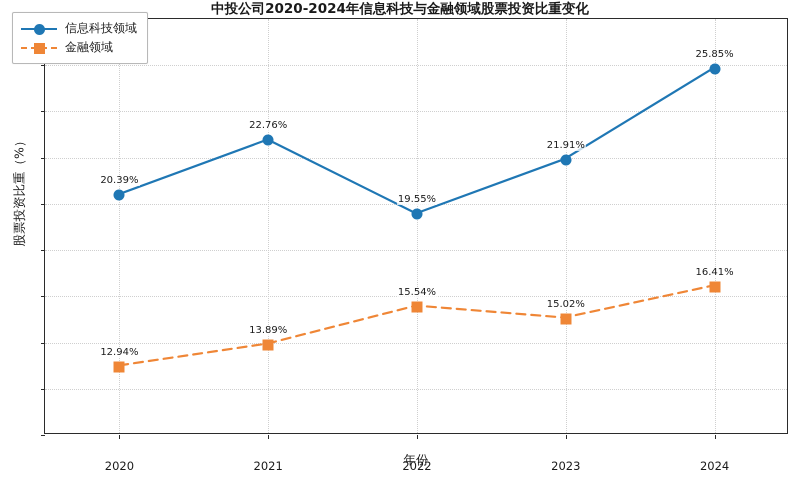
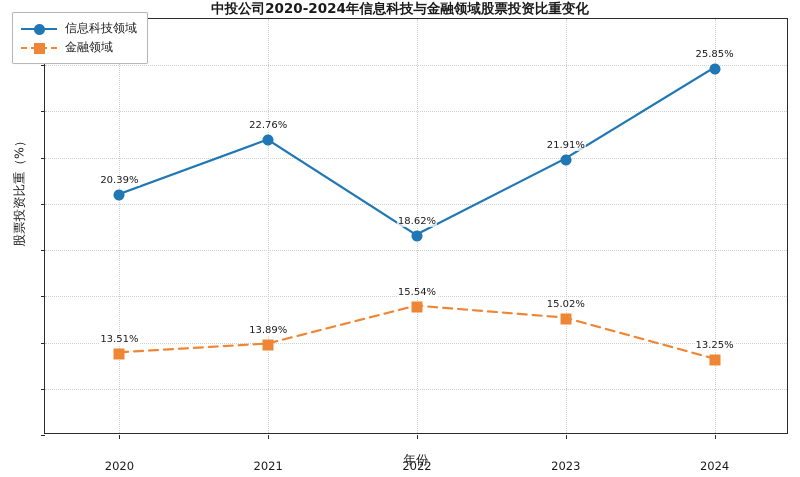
金融领域/2020: 12.94% -> 13.51%
信息科技领域/2022: 19.55% -> 18.62%
金融领域/2024: 16.41% -> 13.25%
